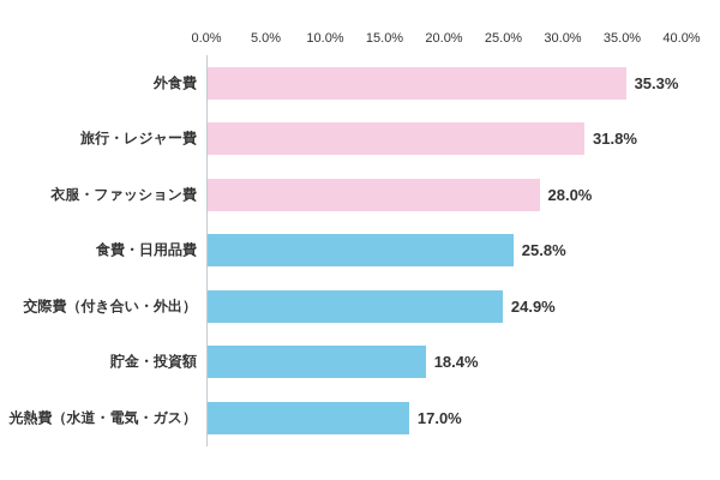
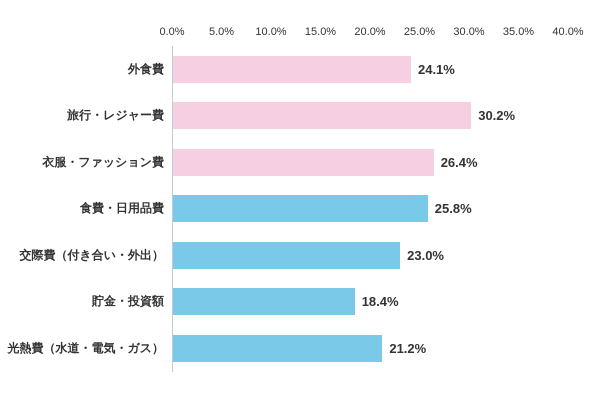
外食費: 35.3% -> 24.1%
旅行・レジャー費: 31.8% -> 30.2%
衣服・ファッション費: 28.0% -> 26.4%
交際費（付き合い・外出）: 24.9% -> 23.0%
光熱費（水道・電気・ガス）: 17.0% -> 21.2%
